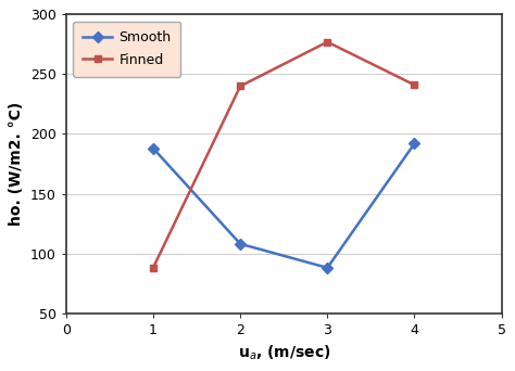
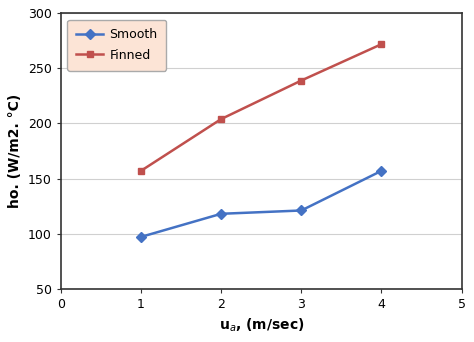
Smooth/1: 188 -> 97
Finned/1: 88 -> 157
Smooth/2: 108 -> 118
Finned/2: 240 -> 204
Smooth/3: 88 -> 121
Finned/3: 277 -> 239
Smooth/4: 192 -> 157
Finned/4: 241 -> 272
